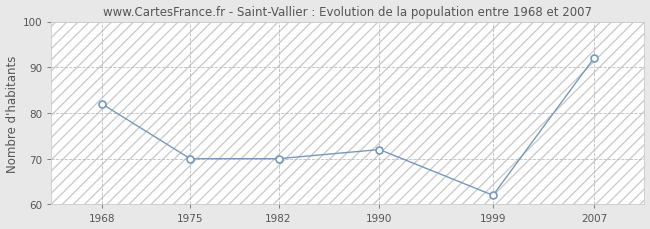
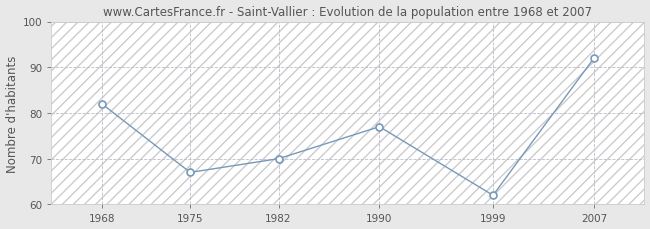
1975: 70 -> 67
1990: 72 -> 77
